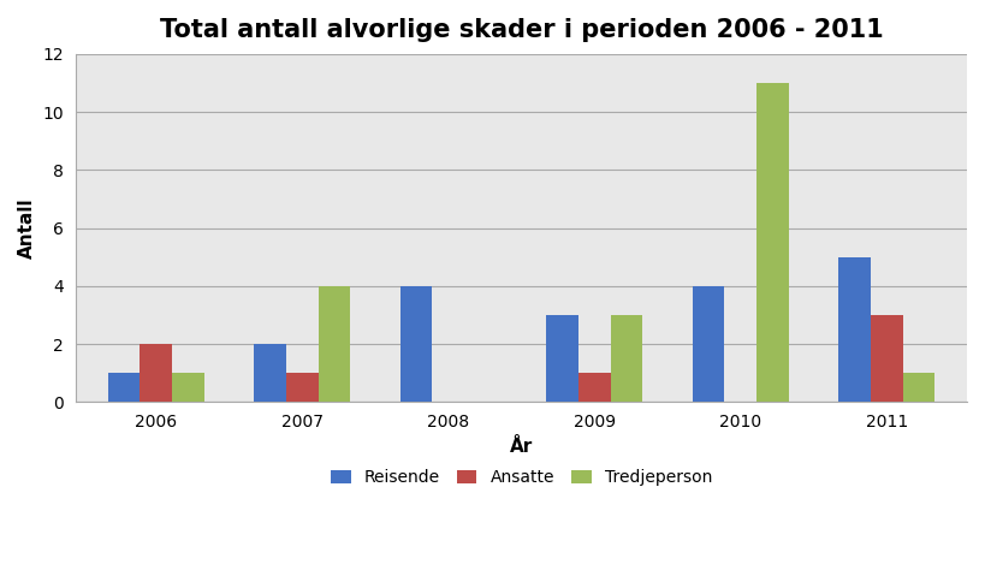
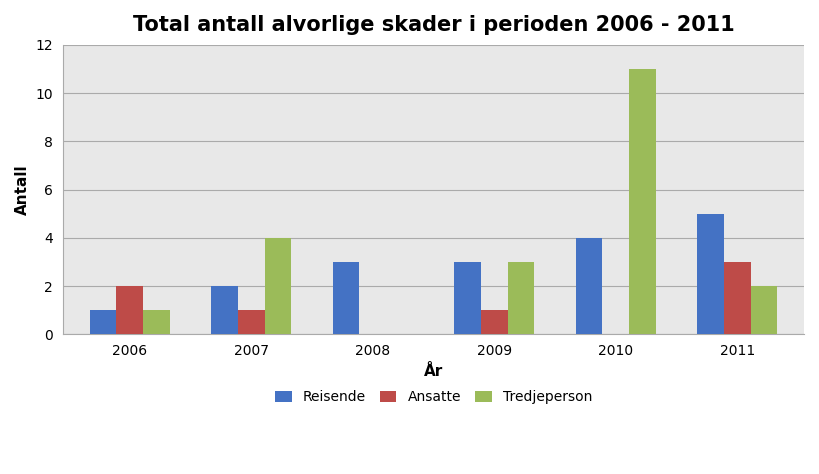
Reisende/2008: 4 -> 3
Tredjeperson/2011: 1 -> 2
